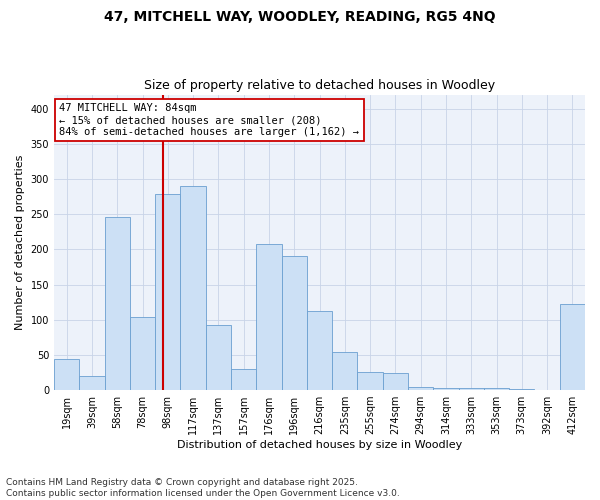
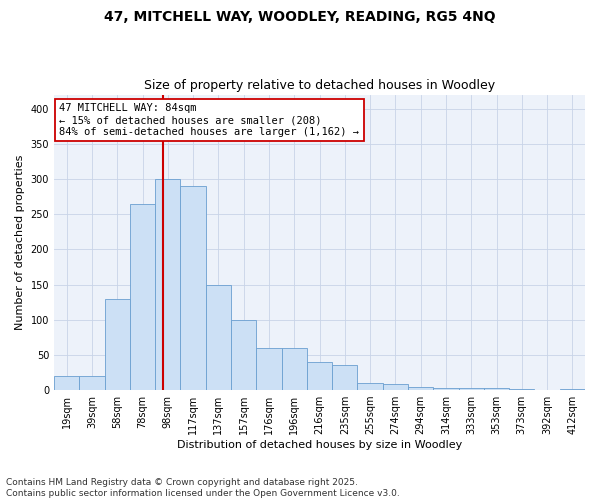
19sqm: 44 -> 20
58sqm: 246 -> 130
78sqm: 104 -> 265
98sqm: 278 -> 300
137sqm: 92 -> 150
157sqm: 30 -> 100
176sqm: 208 -> 60
196sqm: 190 -> 60
216sqm: 112 -> 40
235sqm: 54 -> 35
255sqm: 26 -> 10
274sqm: 24 -> 8
412sqm: 122 -> 2
